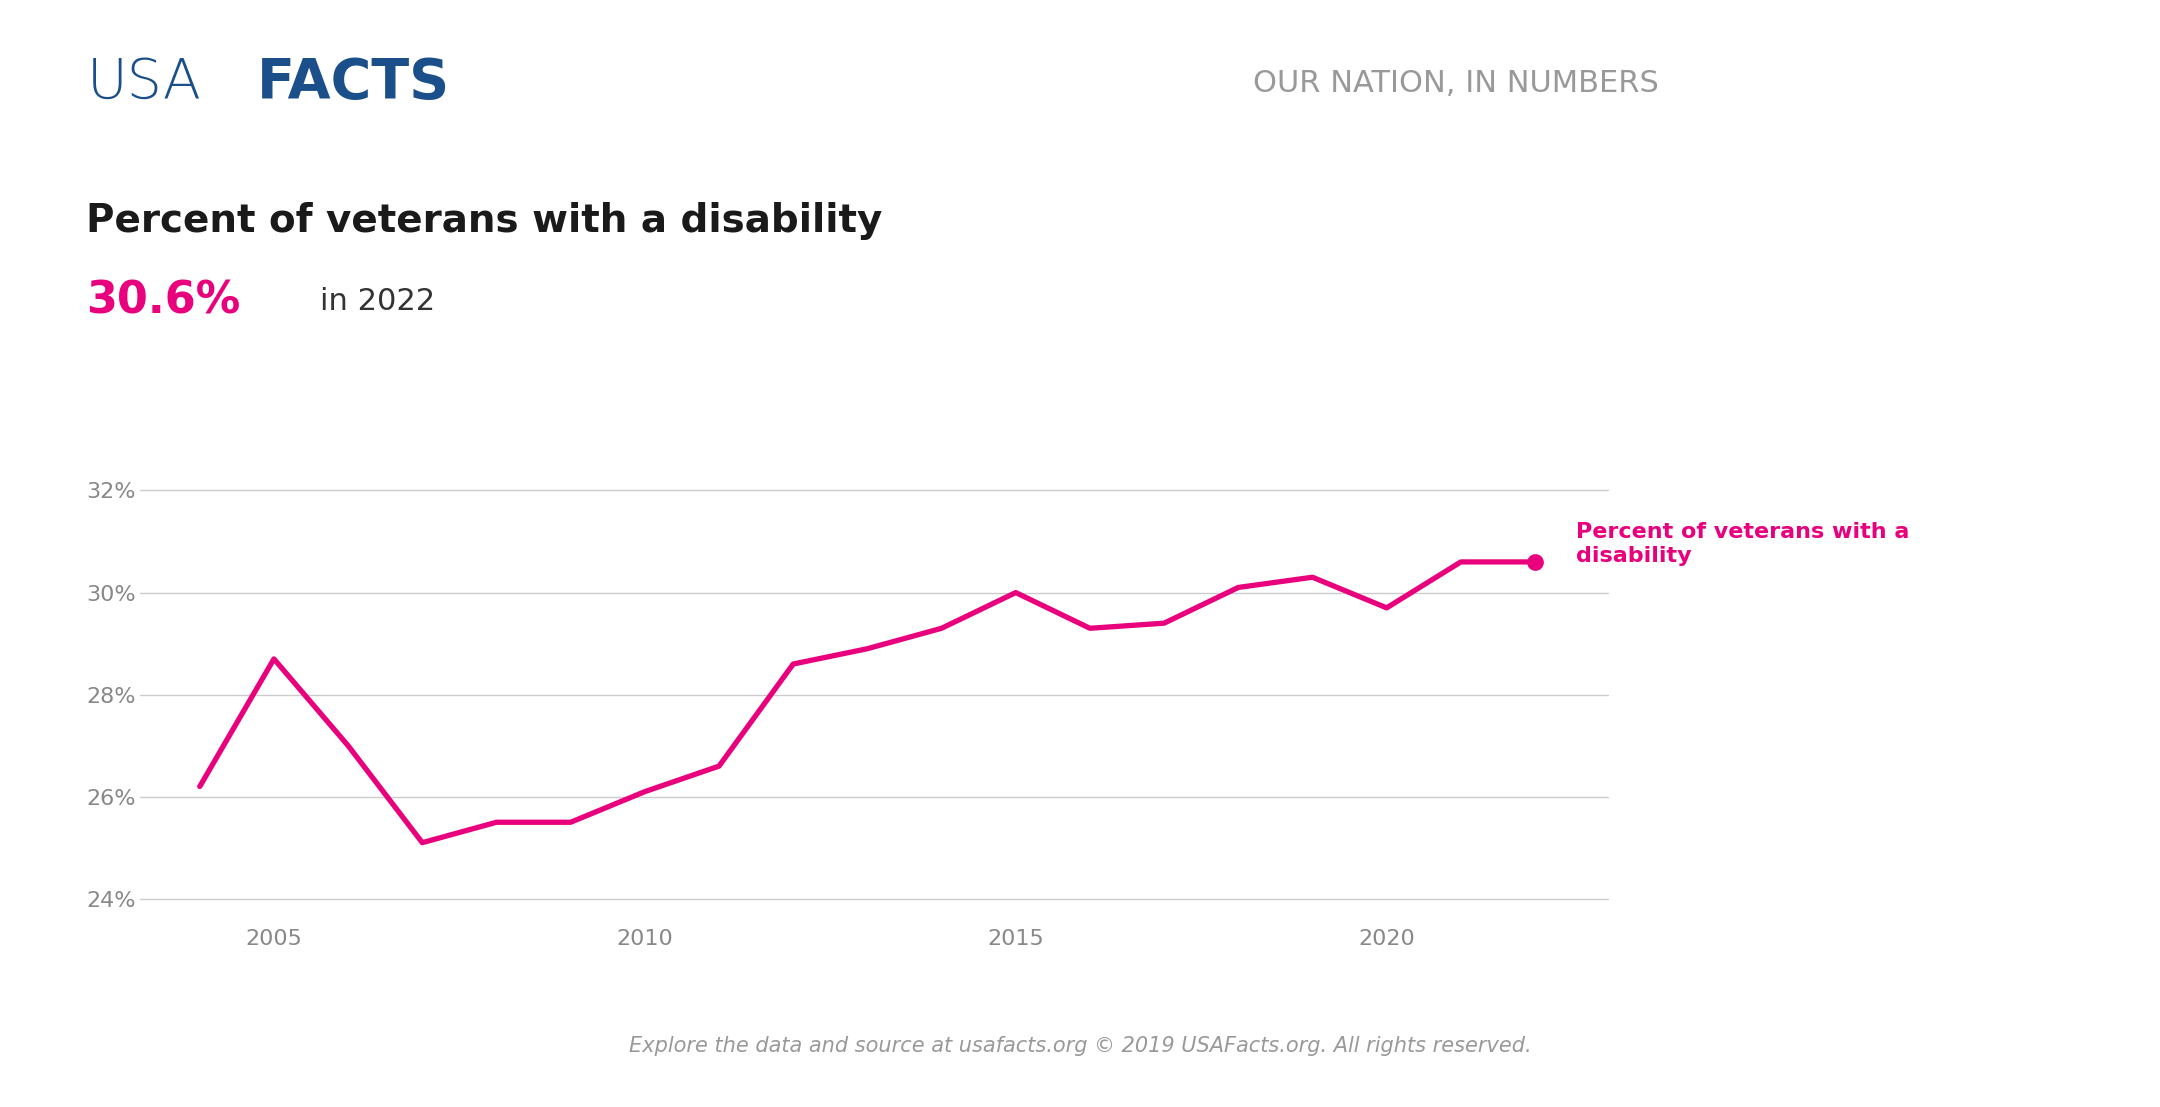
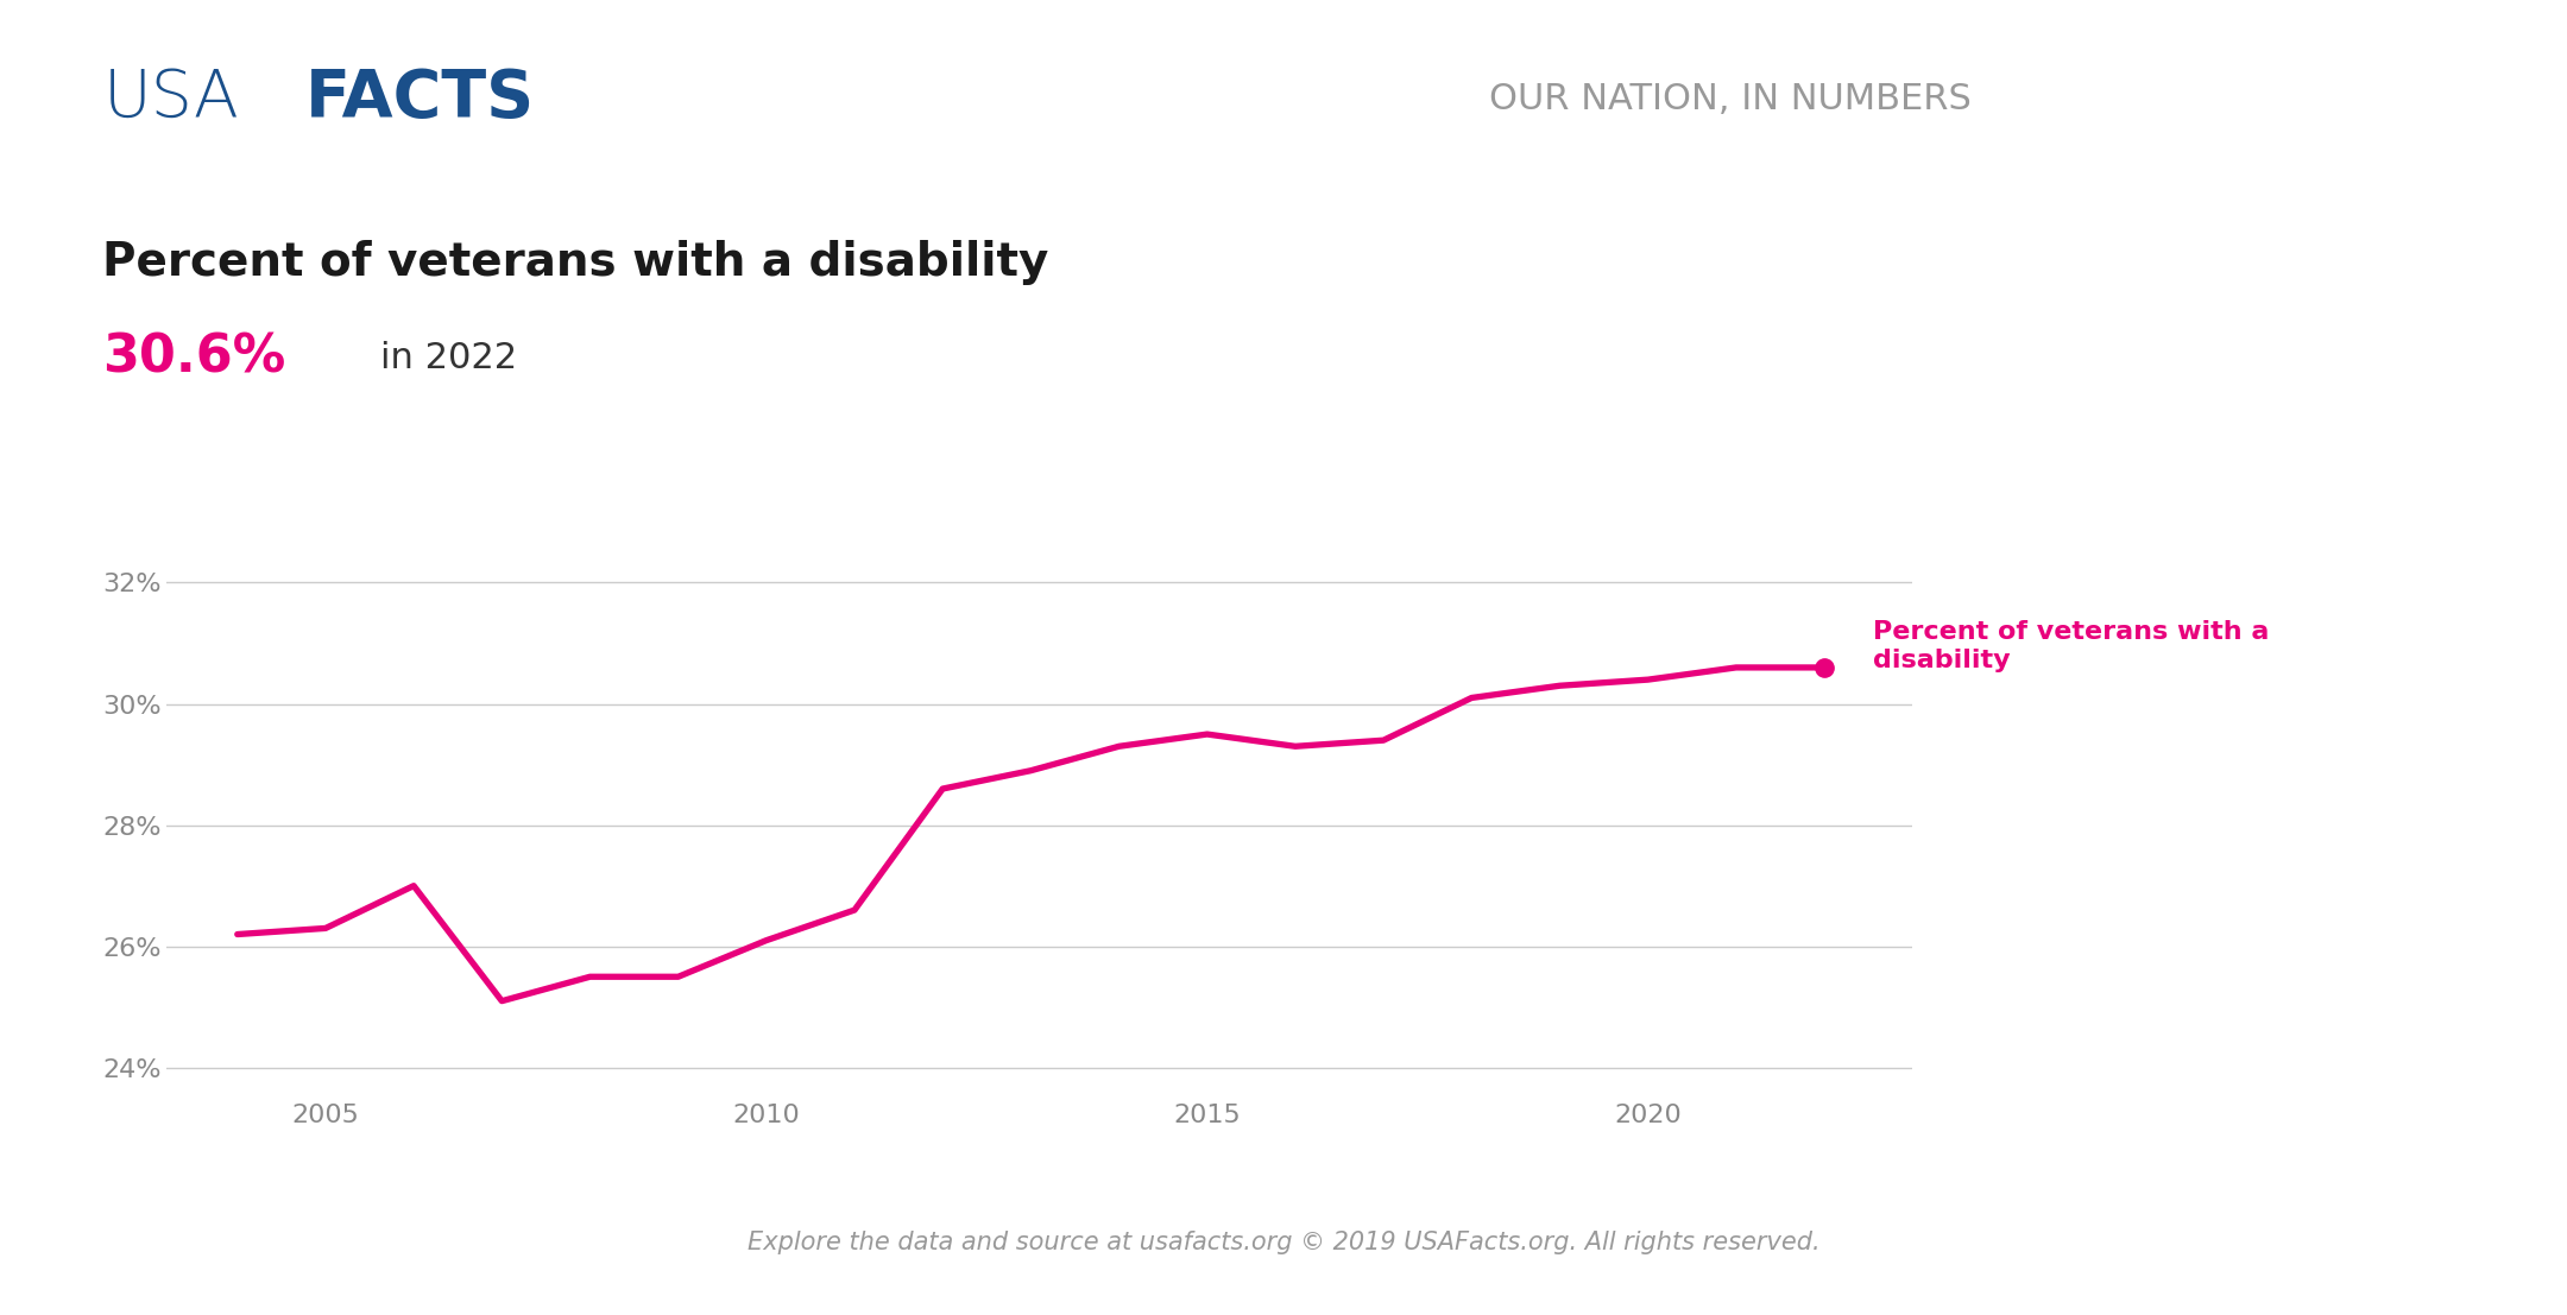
2005: 28.7% -> 26.3%
2015: 30.0% -> 29.5%
2020: 29.7% -> 30.4%
